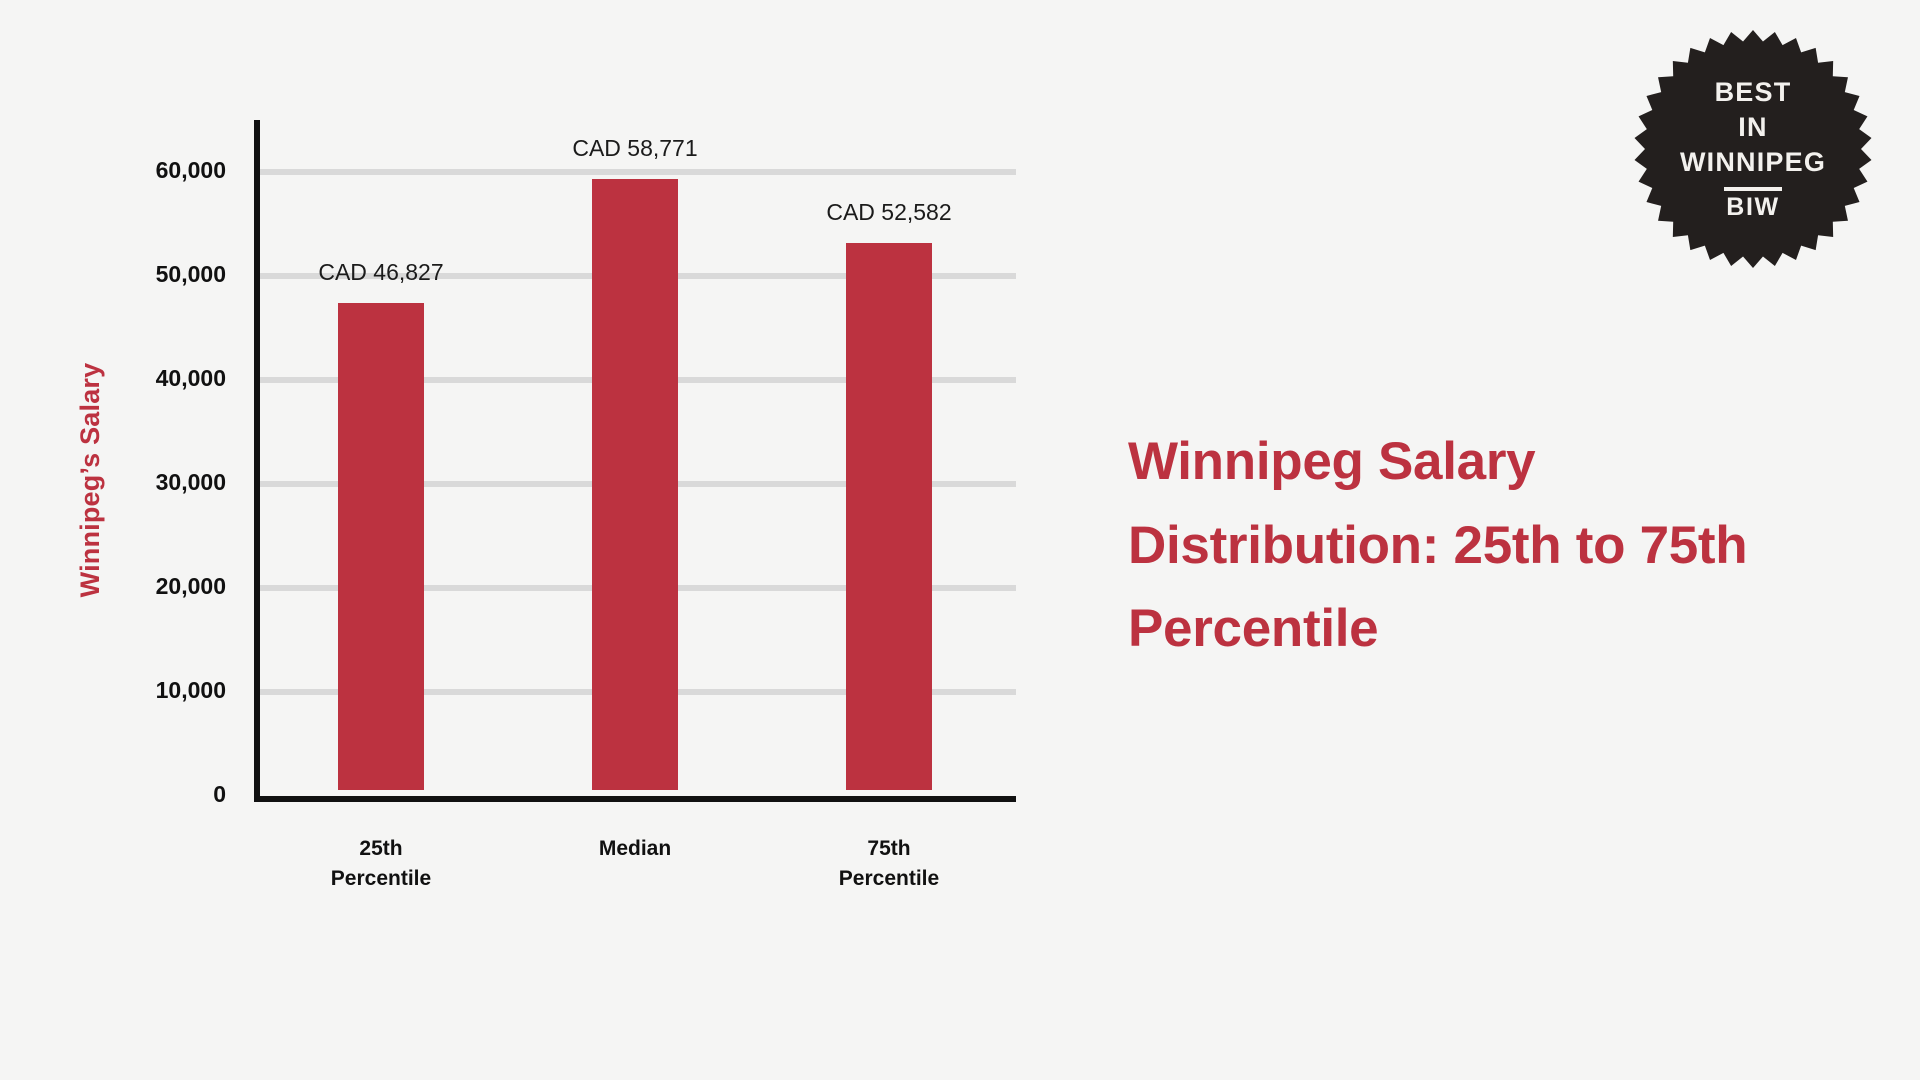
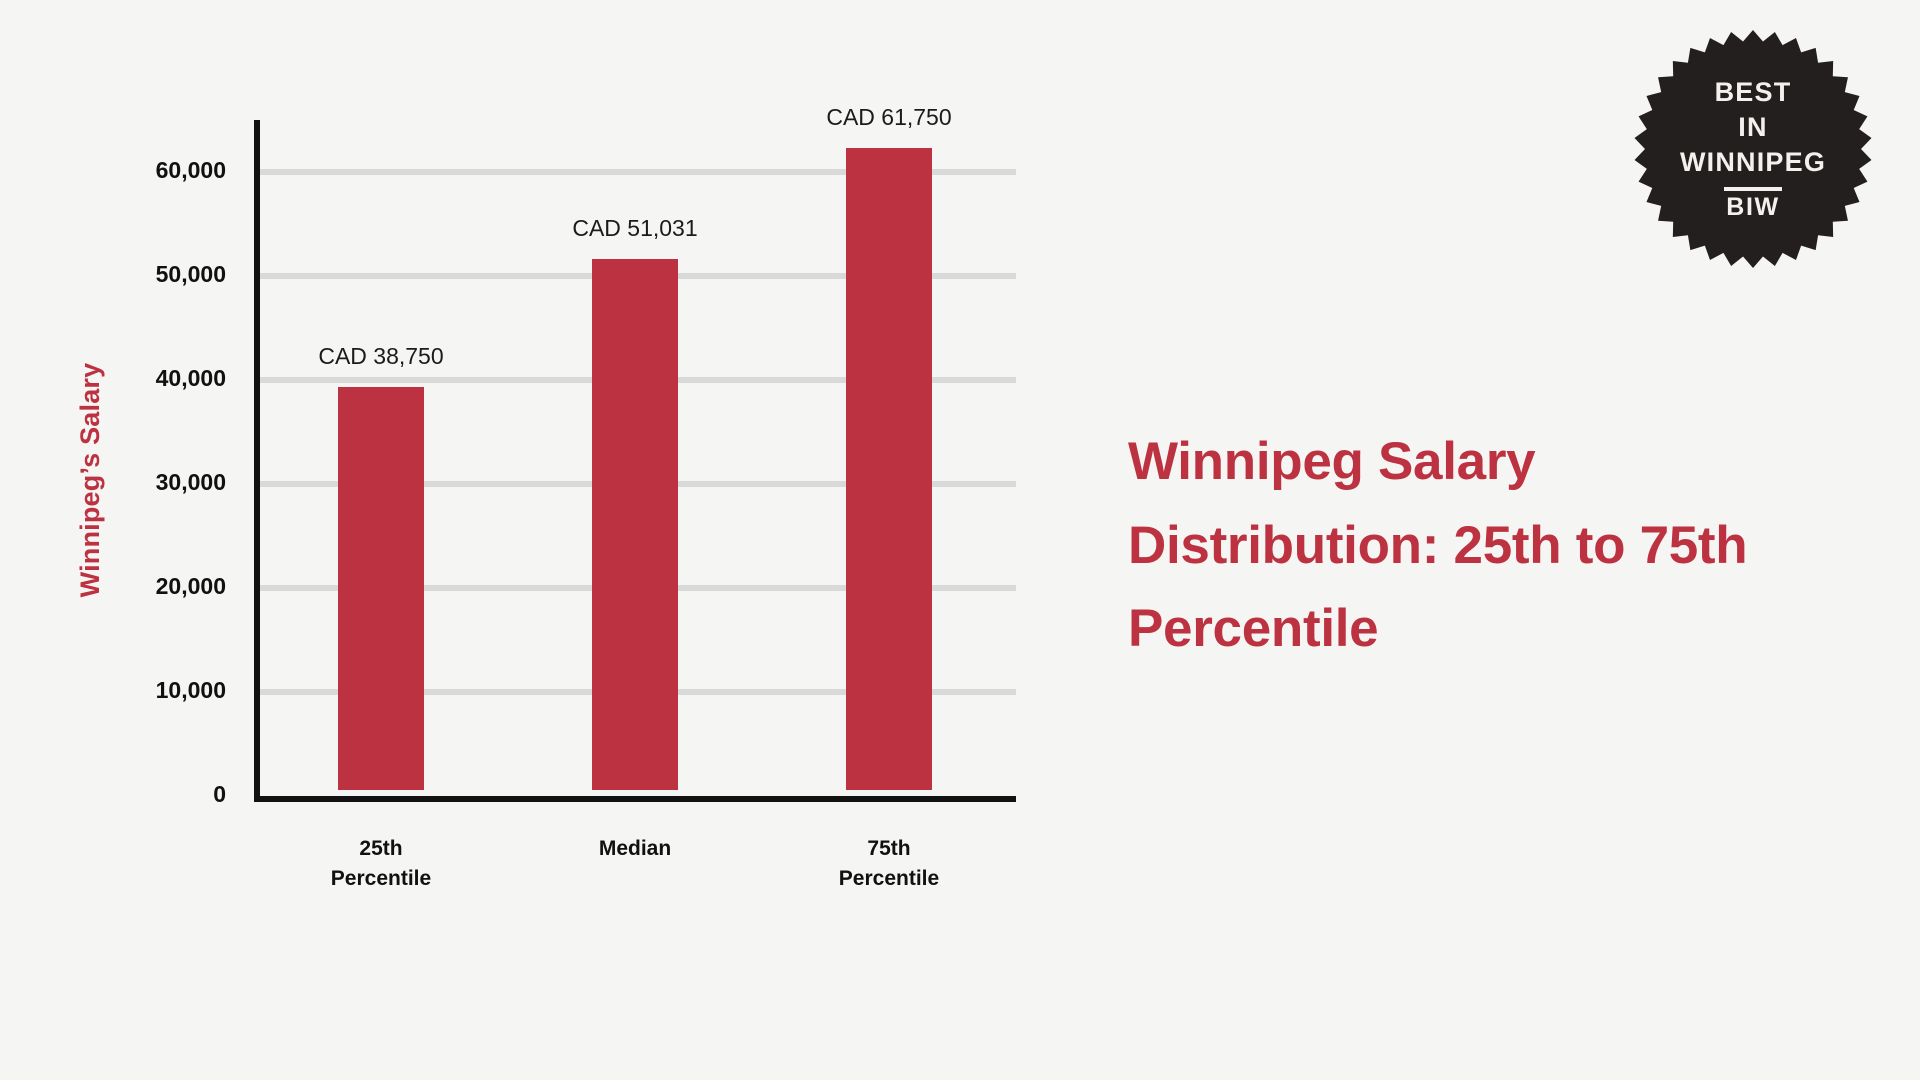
25th Percentile: 46,827 -> 38,750
Median: 58,771 -> 51,031
75th Percentile: 52,582 -> 61,750
